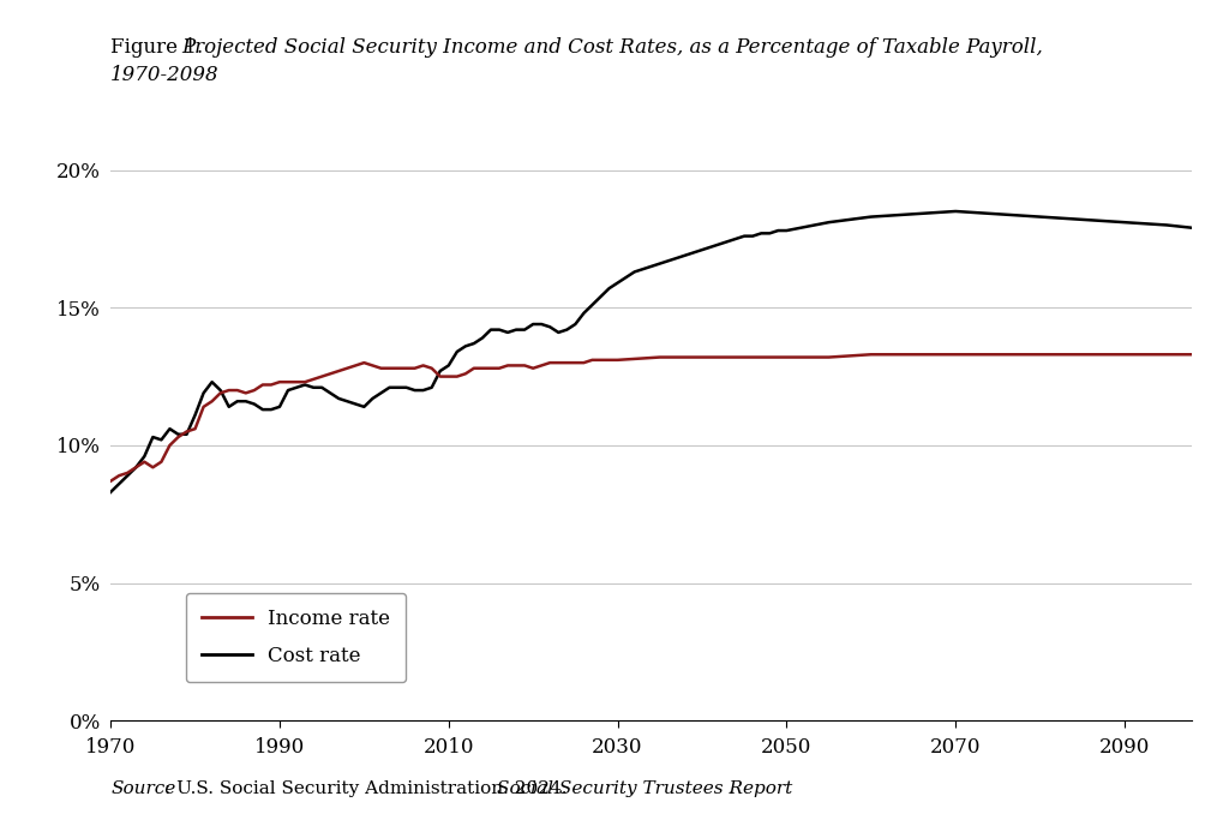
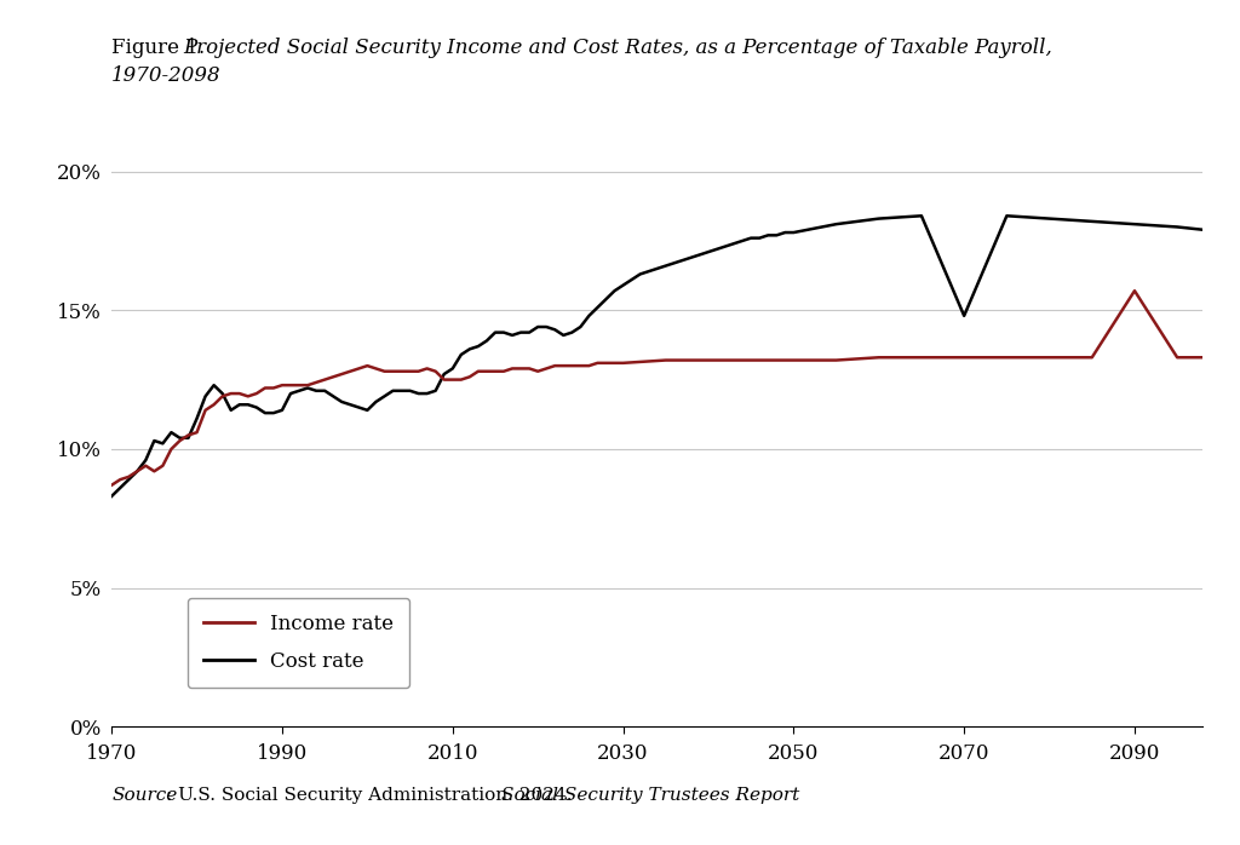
Cost rate/2070: 18.5% -> 14.8%
Income rate/2090: 13.3% -> 15.7%
